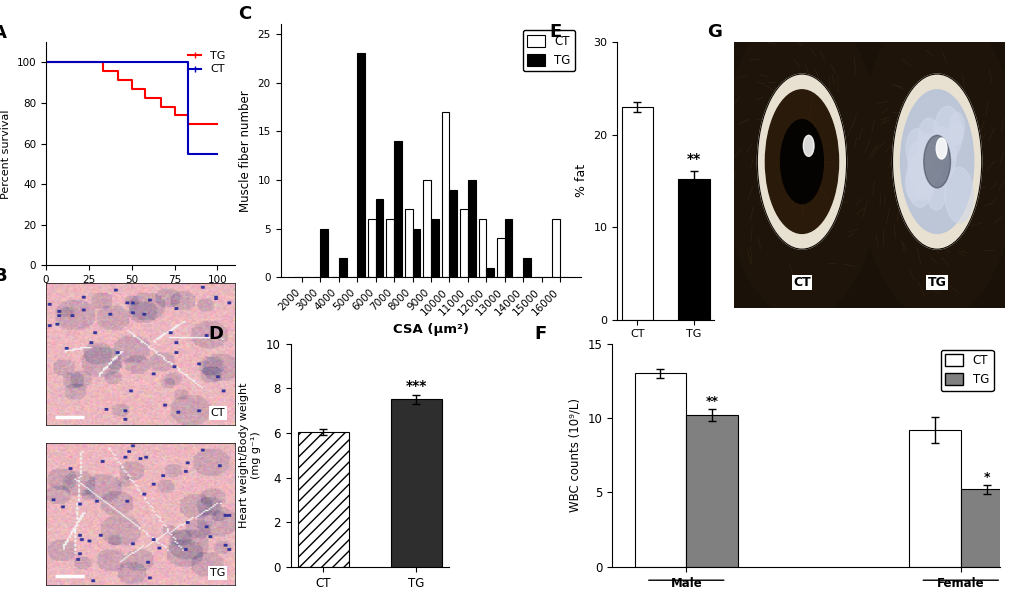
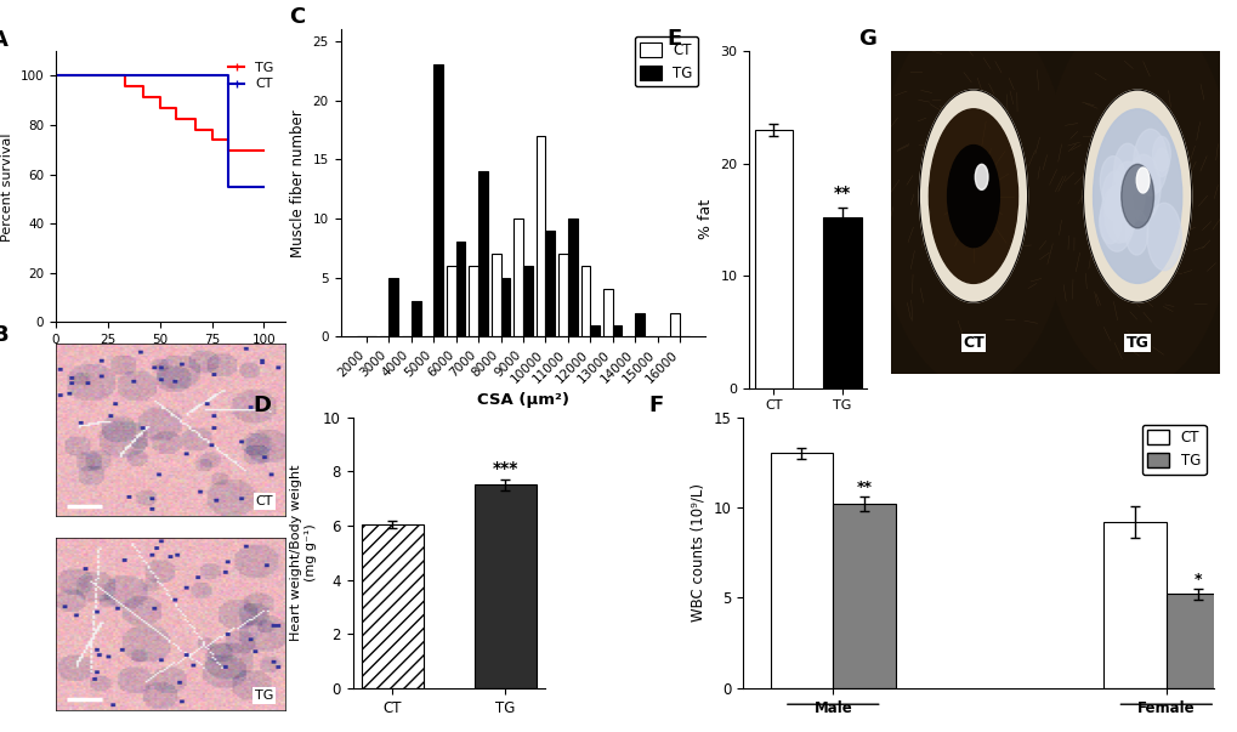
TG/4000: 2 -> 3
TG/13000: 6 -> 1
CT/16000: 6 -> 2
